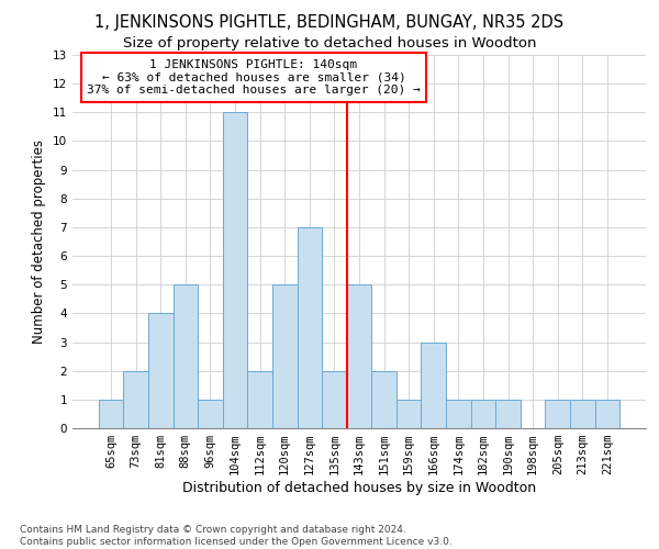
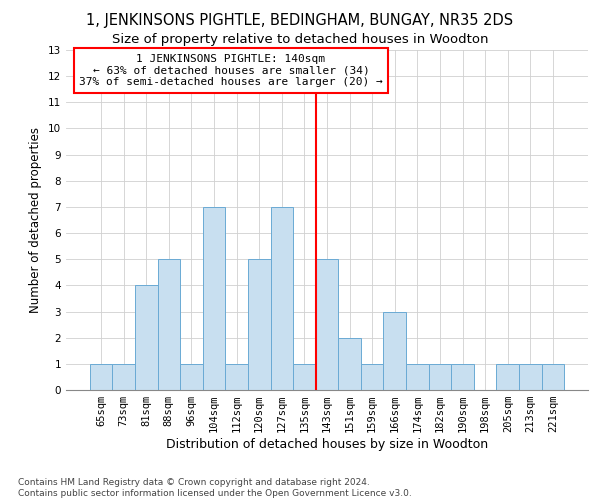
73sqm: 2 -> 1
104sqm: 11 -> 7
112sqm: 2 -> 1
135sqm: 2 -> 1
